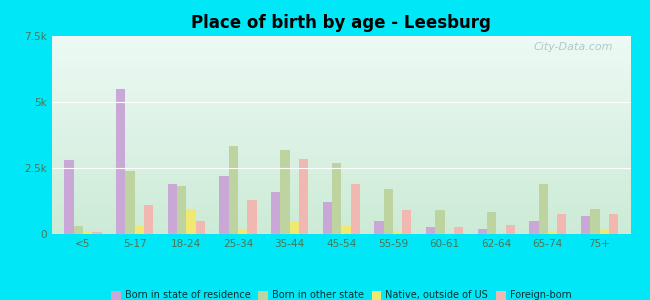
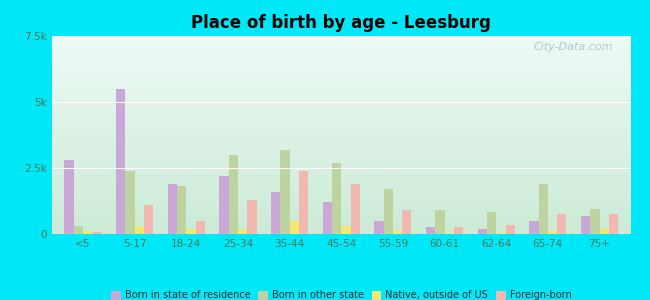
Native, outside of US/18-24: 0.95k -> 0.20k
Born in other state/25-34: 3.35k -> 3.00k
Foreign-born/35-44: 2.85k -> 2.40k
